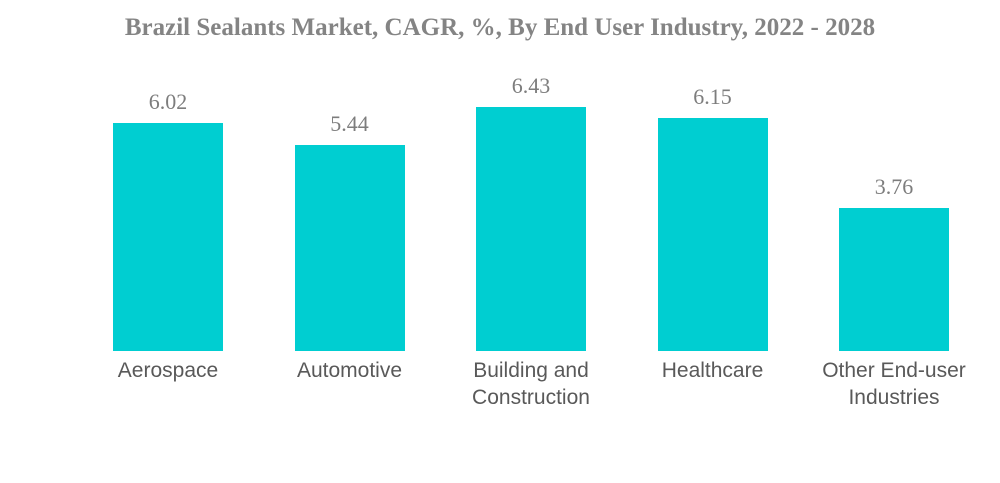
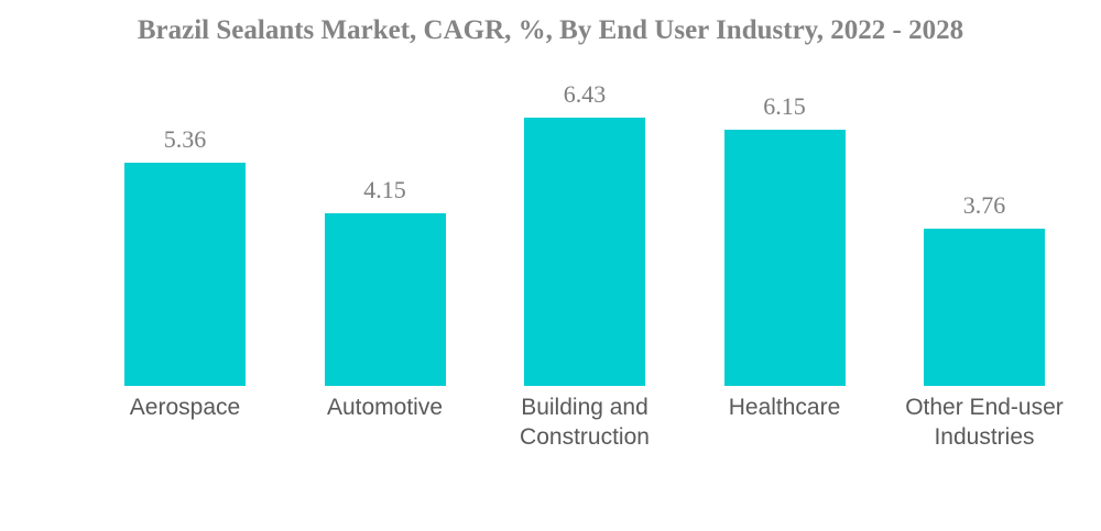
Aerospace: 6.02 -> 5.36
Automotive: 5.44 -> 4.15
